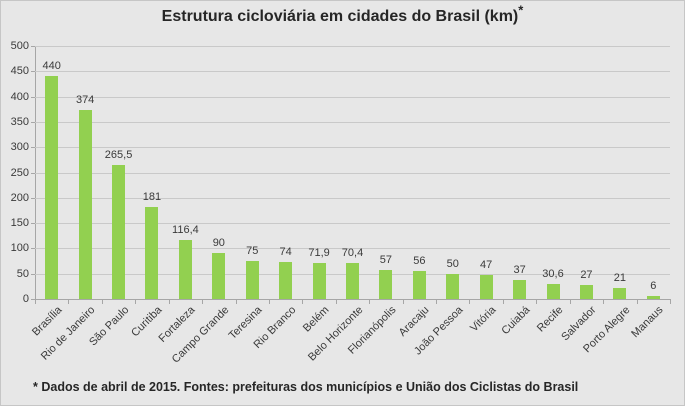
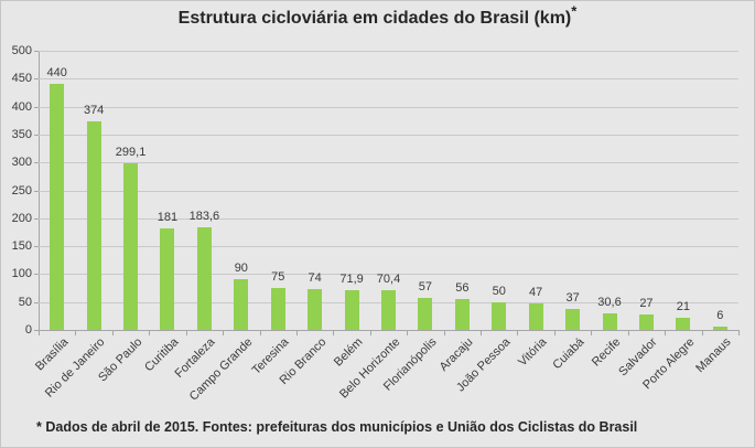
São Paulo: 265,5 -> 299,1
Fortaleza: 116,4 -> 183,6
